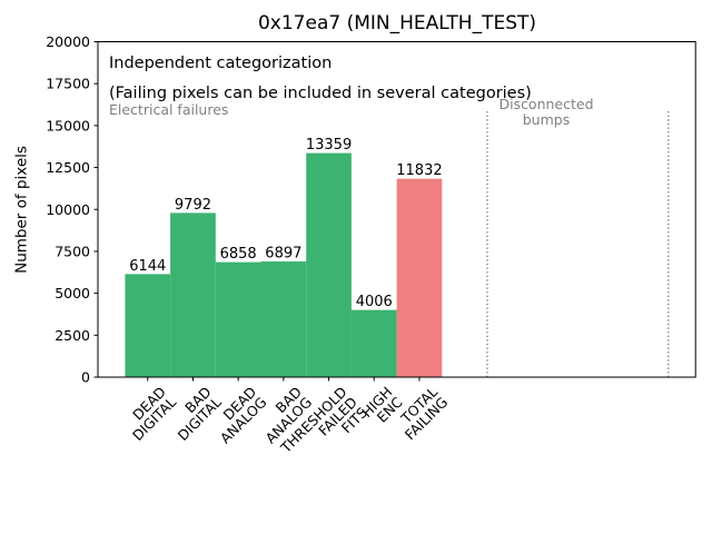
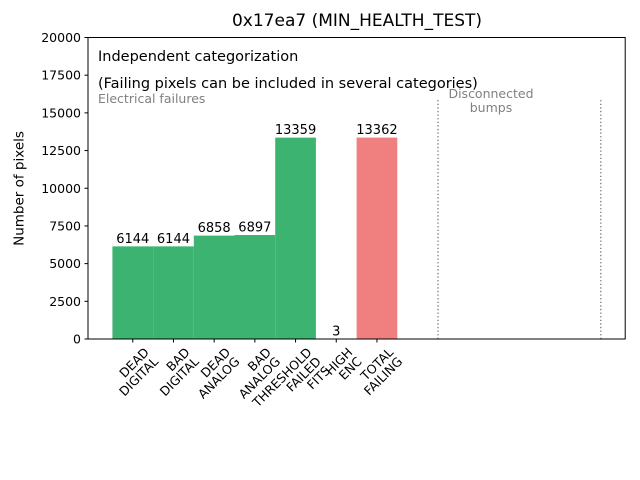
BAD DIGITAL: 9792 -> 6144
HIGH ENC: 4006 -> 3
TOTAL FAILING: 11832 -> 13362
